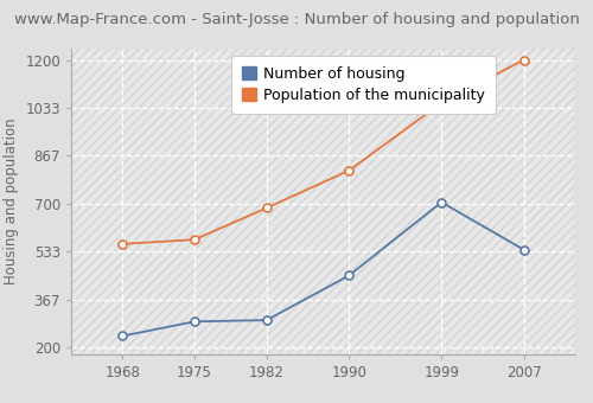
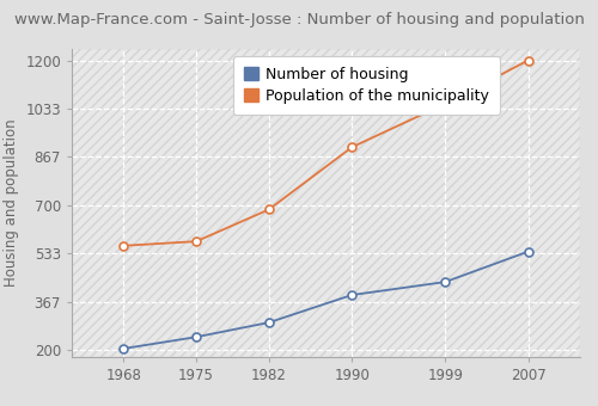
Number of housing/1968: 240 -> 205
Number of housing/1975: 290 -> 245
Number of housing/1990: 450 -> 390
Population of the municipality/1990: 815 -> 900
Number of housing/1999: 705 -> 435
